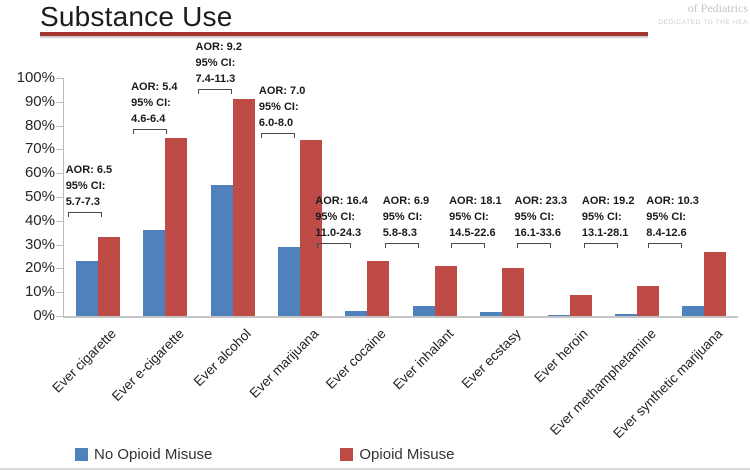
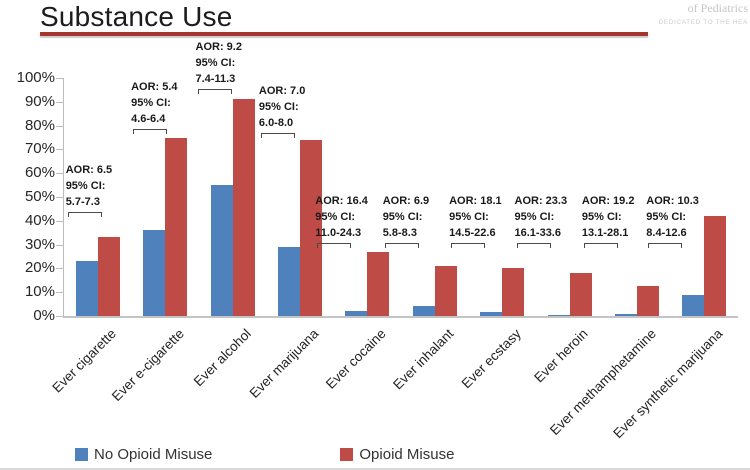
Opioid Misuse/Ever cocaine: 23% -> 27%
Opioid Misuse/Ever heroin: 9% -> 18%
No Opioid Misuse/Ever synthetic marijuana: 4% -> 9%
Opioid Misuse/Ever synthetic marijuana: 27% -> 42%
